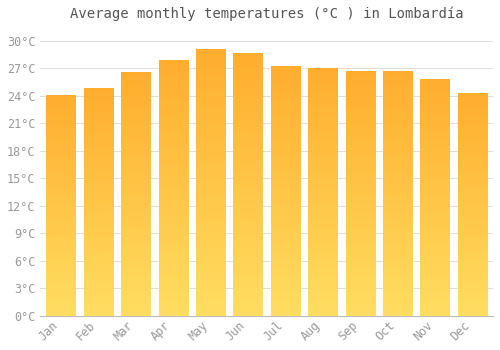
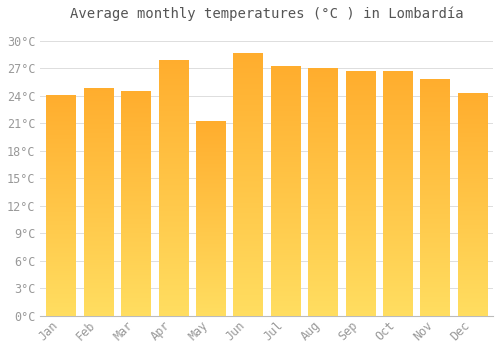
Mar: 26.5°C -> 24.4°C
May: 29.0°C -> 21.2°C
